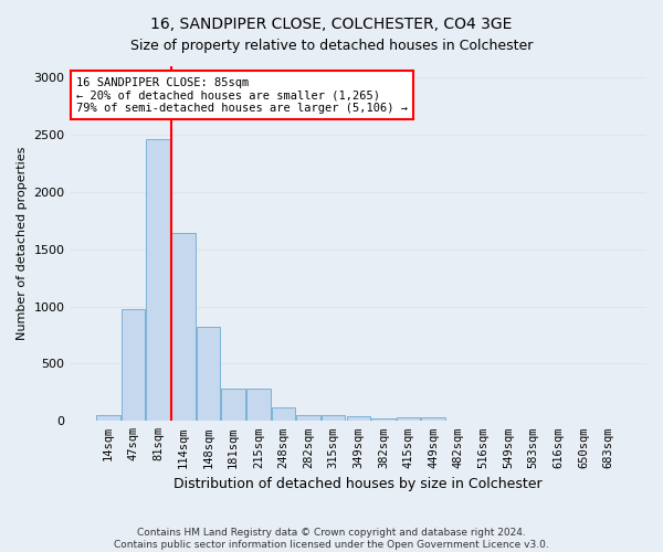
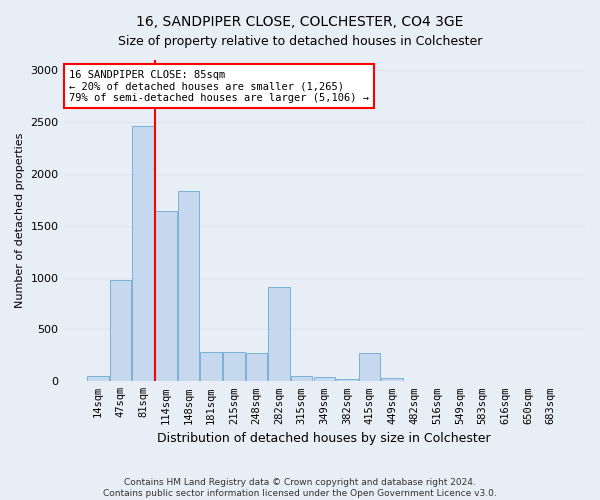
148sqm: 820 -> 1840
248sqm: 120 -> 270
282sqm: 60 -> 910
415sqm: 30 -> 270
